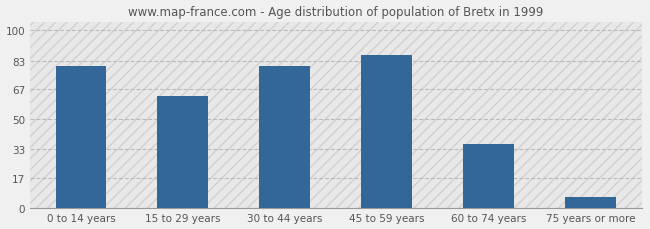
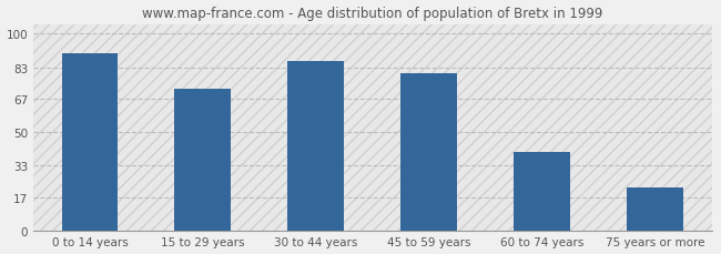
0 to 14 years: 80 -> 90
15 to 29 years: 63 -> 72
30 to 44 years: 80 -> 86
45 to 59 years: 86 -> 80
60 to 74 years: 36 -> 40
75 years or more: 6 -> 22
